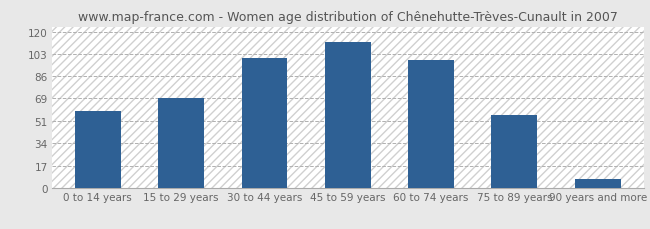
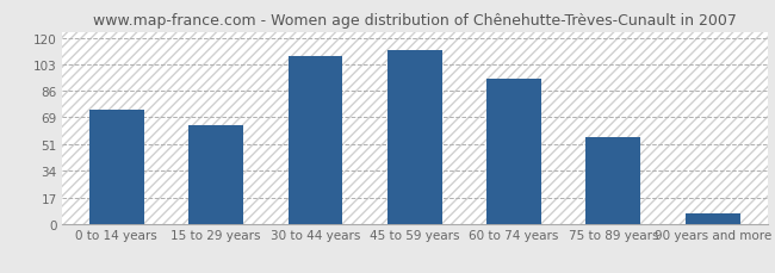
0 to 14 years: 59 -> 74
15 to 29 years: 69 -> 64
30 to 44 years: 100 -> 108
60 to 74 years: 98 -> 94
